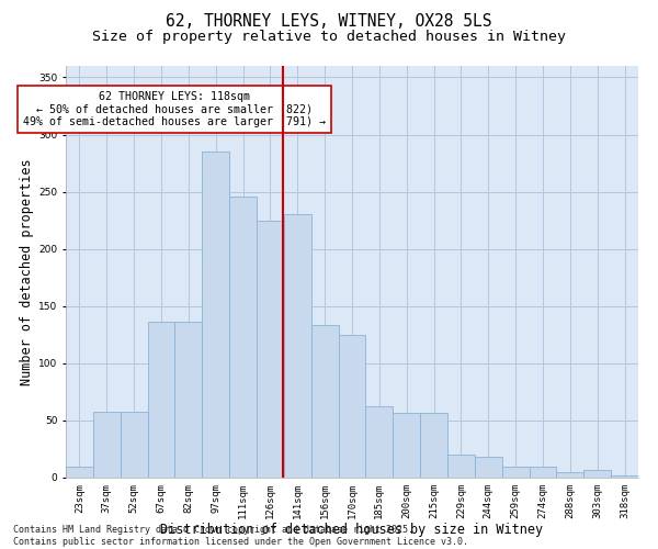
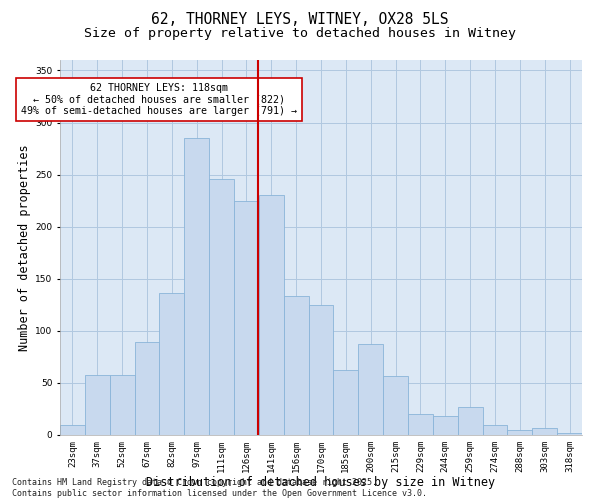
67sqm: 136 -> 89
200sqm: 57 -> 87
259sqm: 10 -> 27
